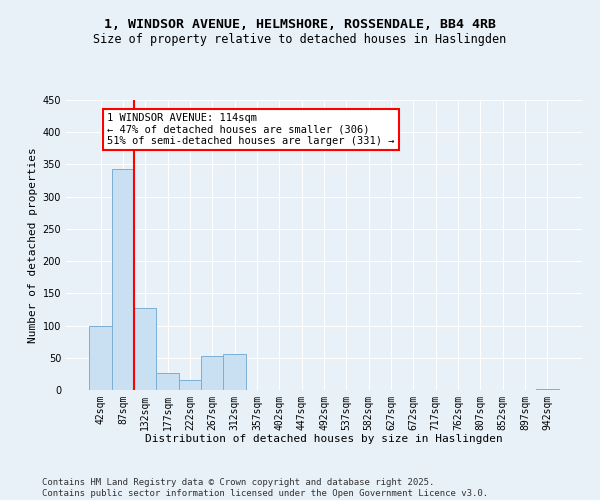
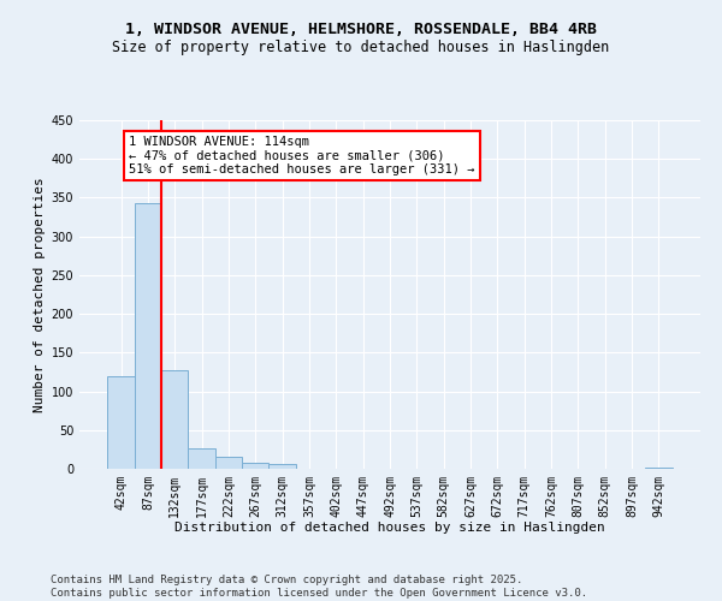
42sqm: 100 -> 120
267sqm: 52 -> 8
312sqm: 56 -> 6
